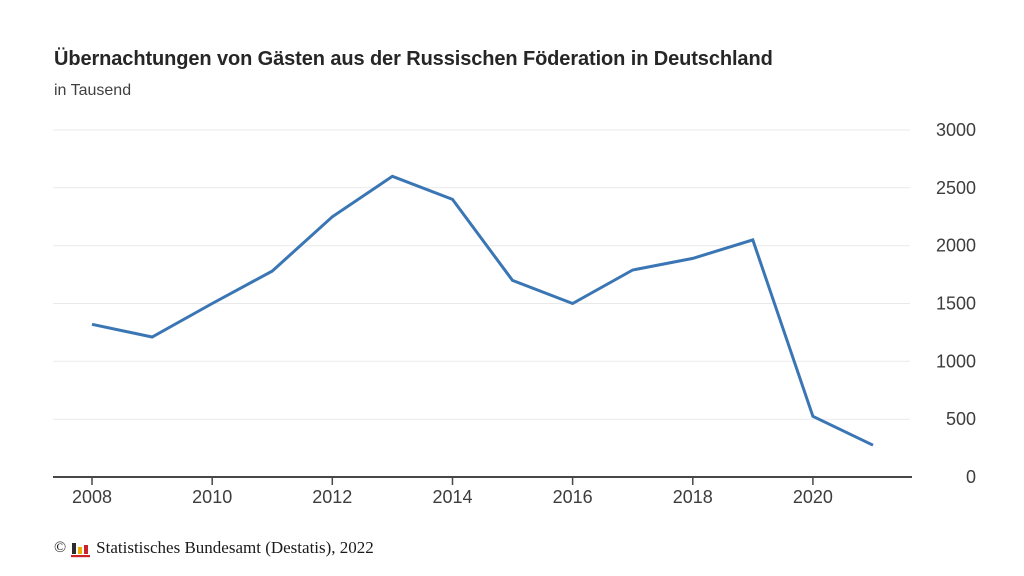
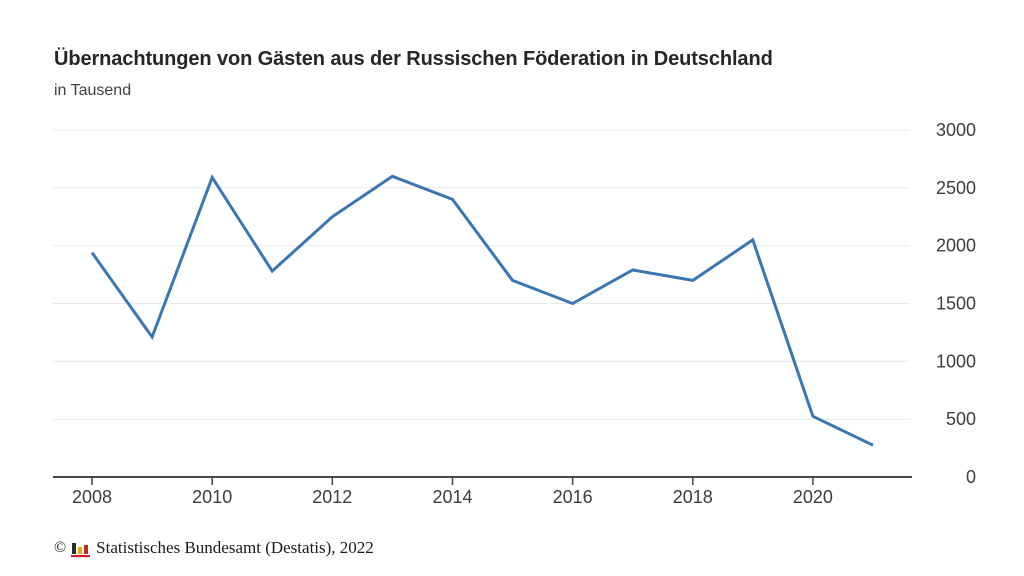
2008: 1320 -> 1940
2010: 1500 -> 2590
2018: 1890 -> 1700
